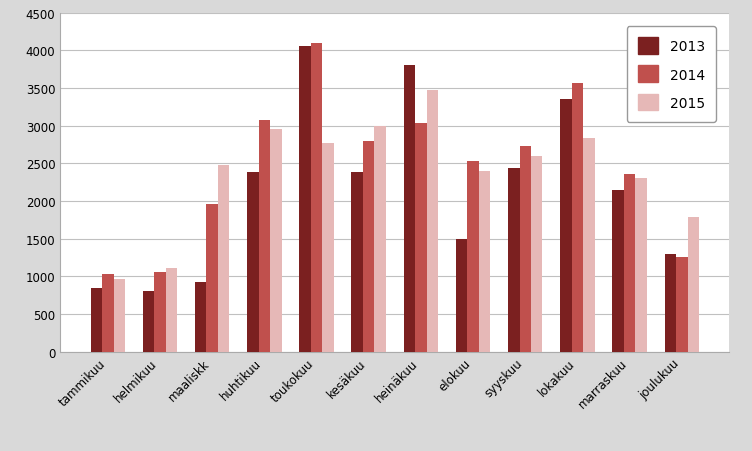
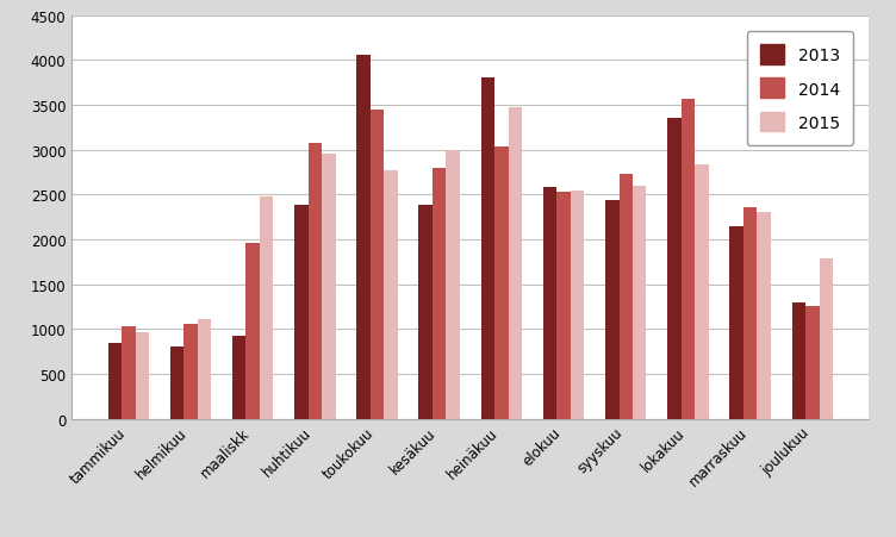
2014/toukokuu: 4100 -> 3450
2013/elokuu: 1500 -> 2580
2015/elokuu: 2400 -> 2540
